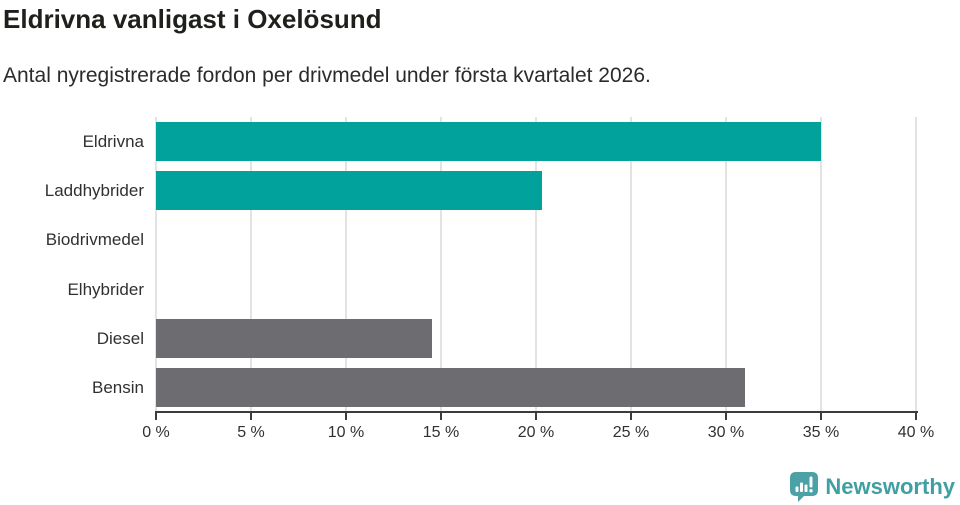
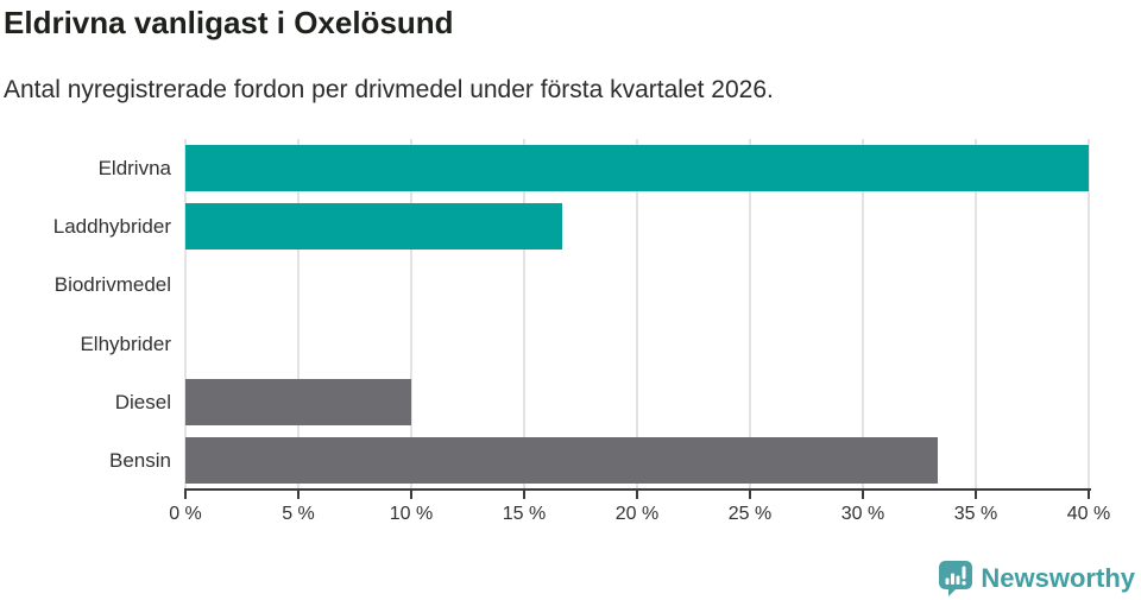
Eldrivna: 35.0% -> 40.0%
Laddhybrider: 20.3% -> 16.7%
Diesel: 14.5% -> 10.0%
Bensin: 31.0% -> 33.3%
